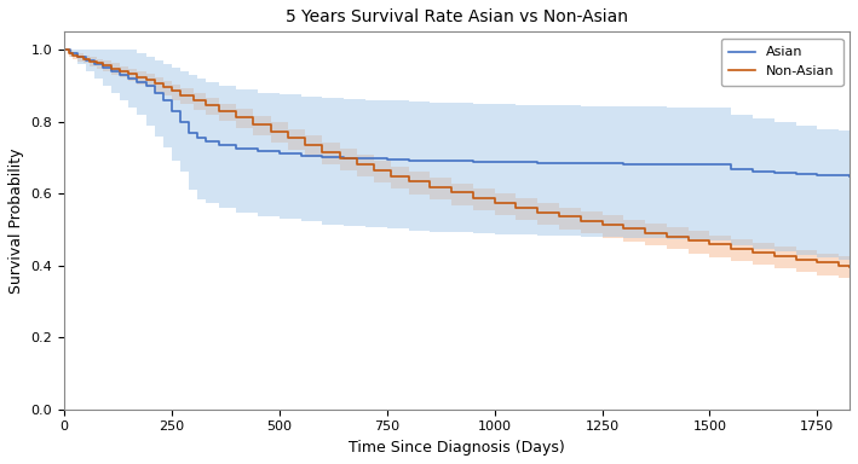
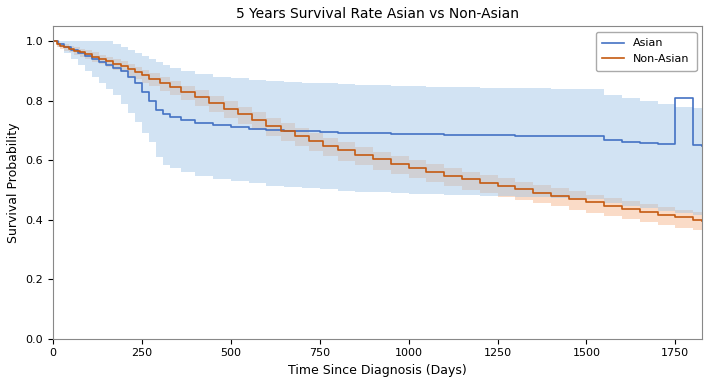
Asian/1750: 0.652 -> 0.810
